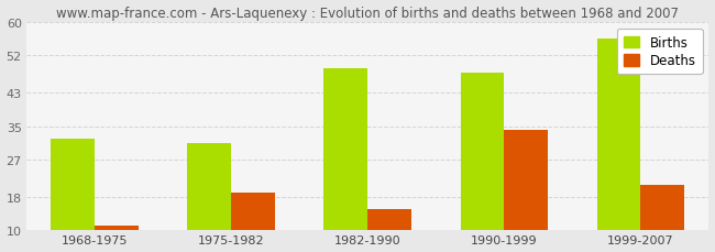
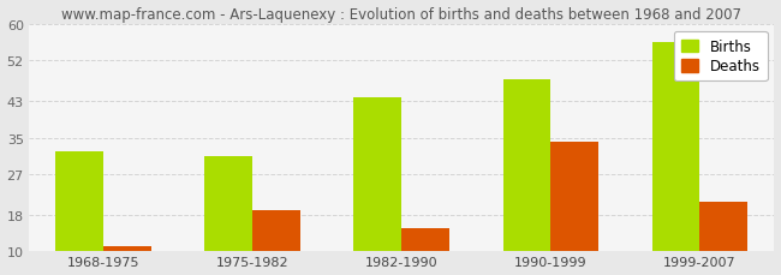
Births/1982-1990: 49 -> 44
